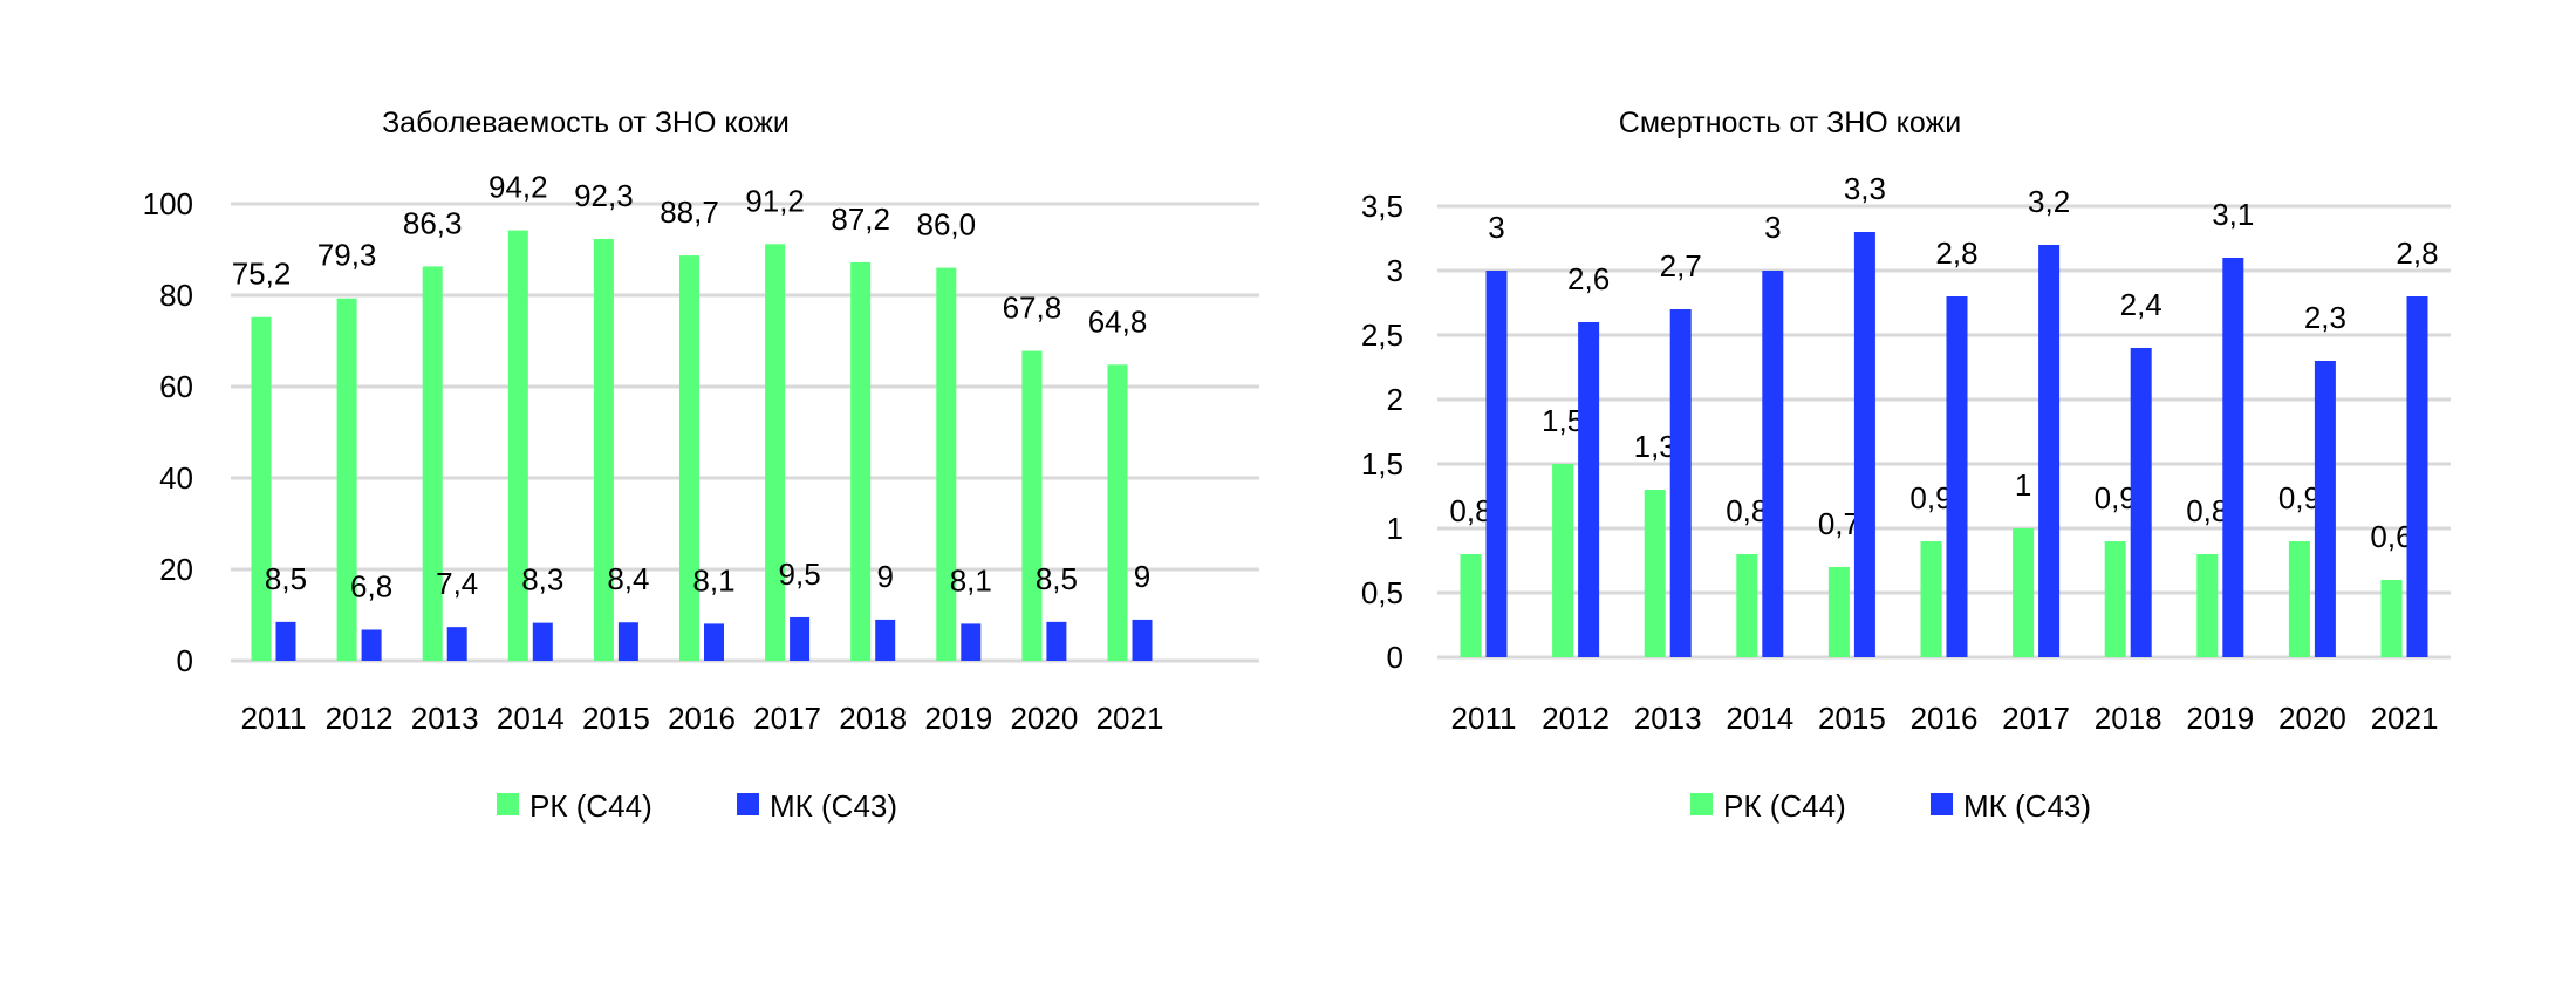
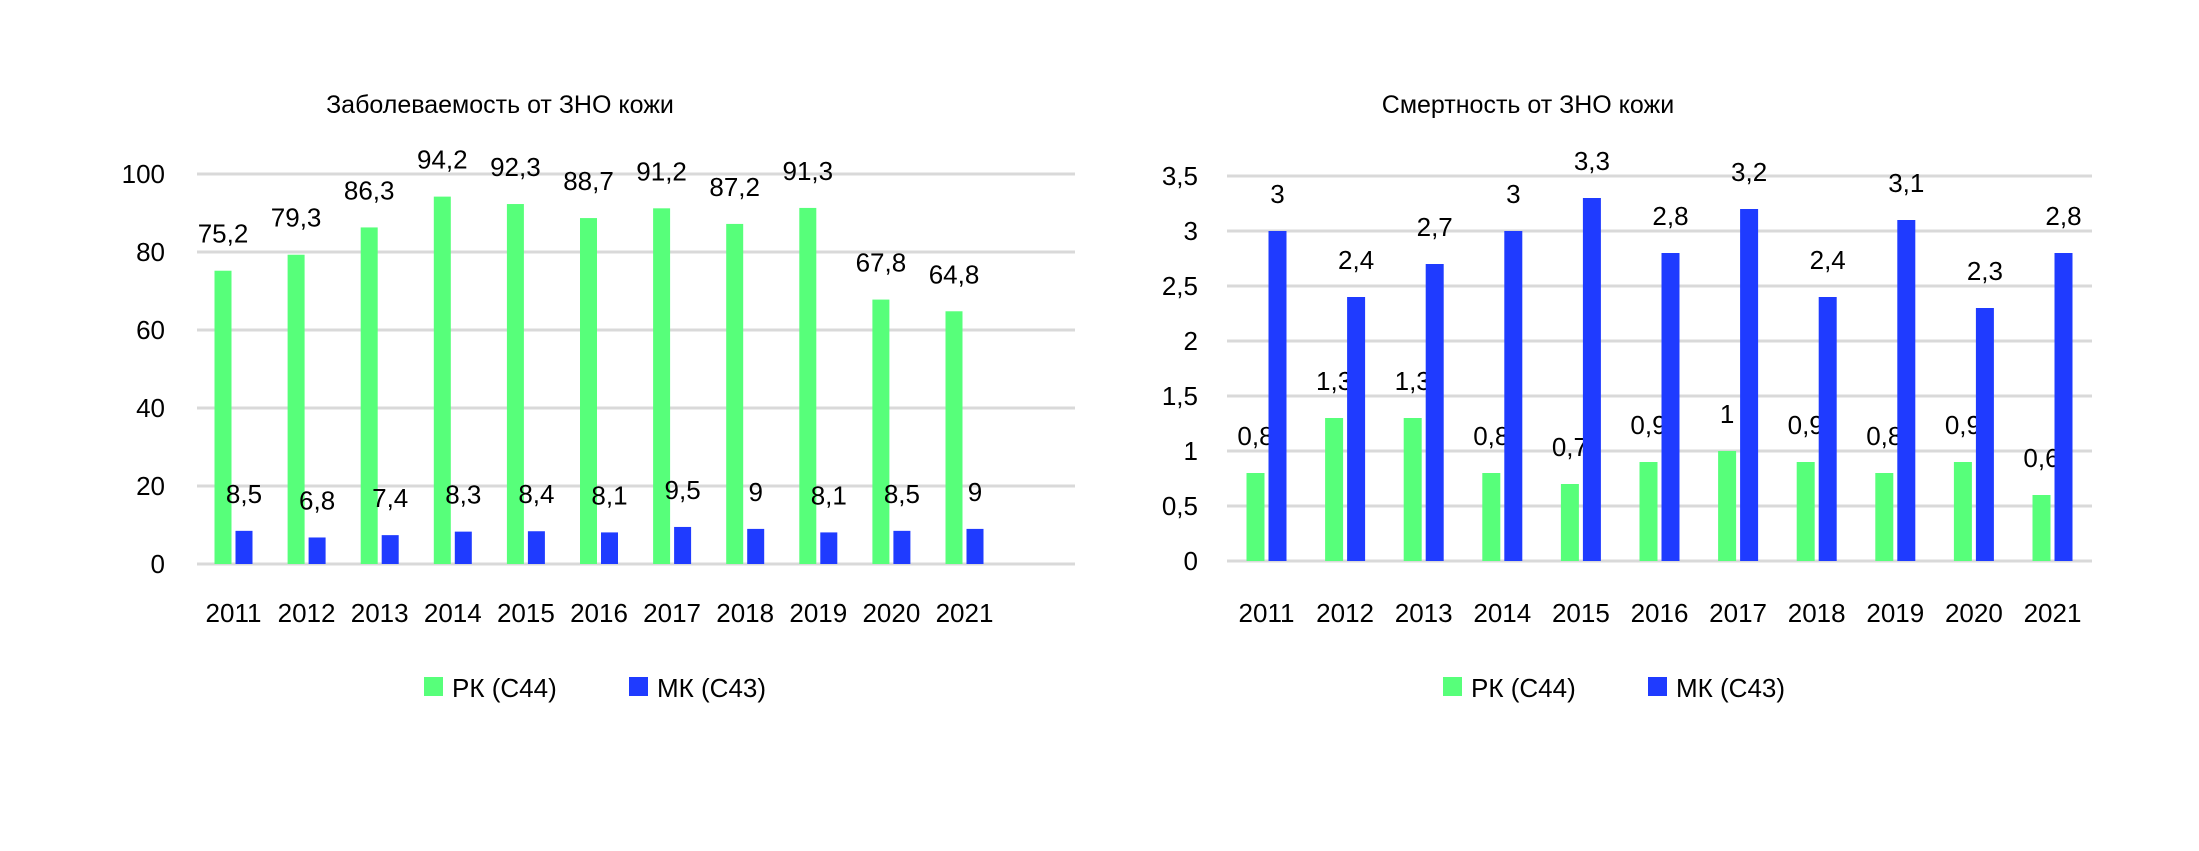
Заболеваемость от ЗНО кожи/РК (С44)/2019: 86,0 -> 91,3
Смертность от ЗНО кожи/РК (С44)/2012: 1,5 -> 1,3
Смертность от ЗНО кожи/МК (С43)/2012: 2,6 -> 2,4
